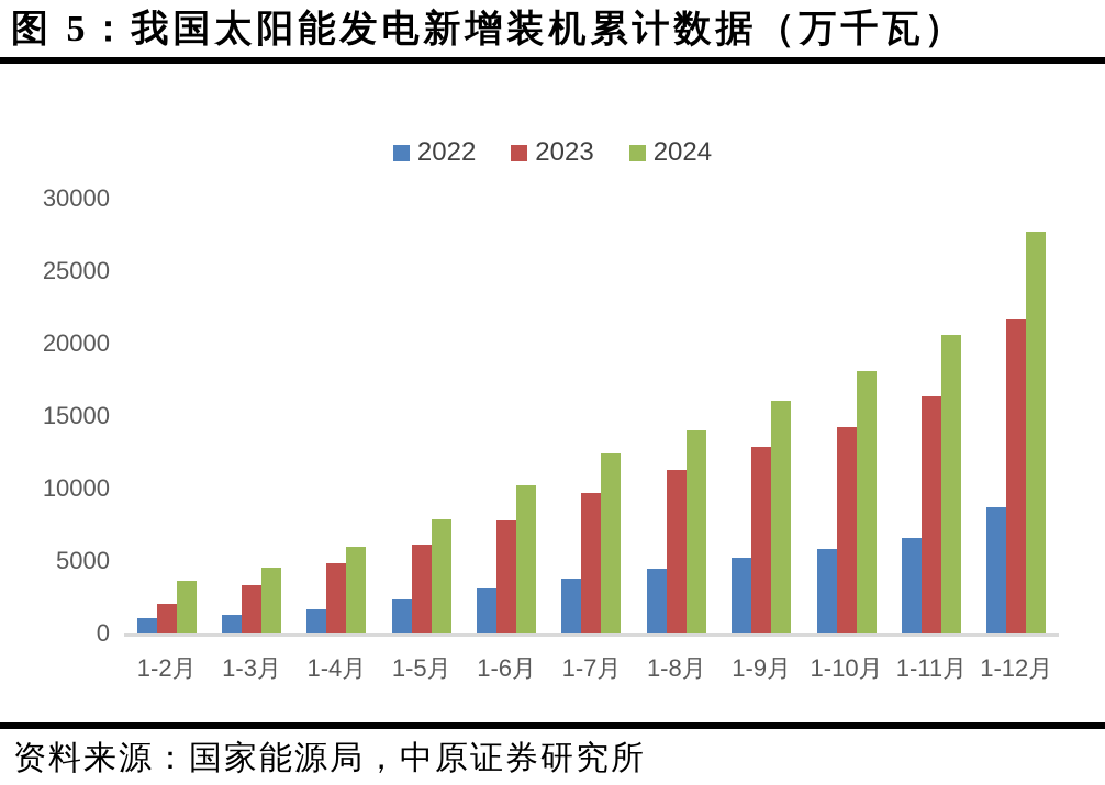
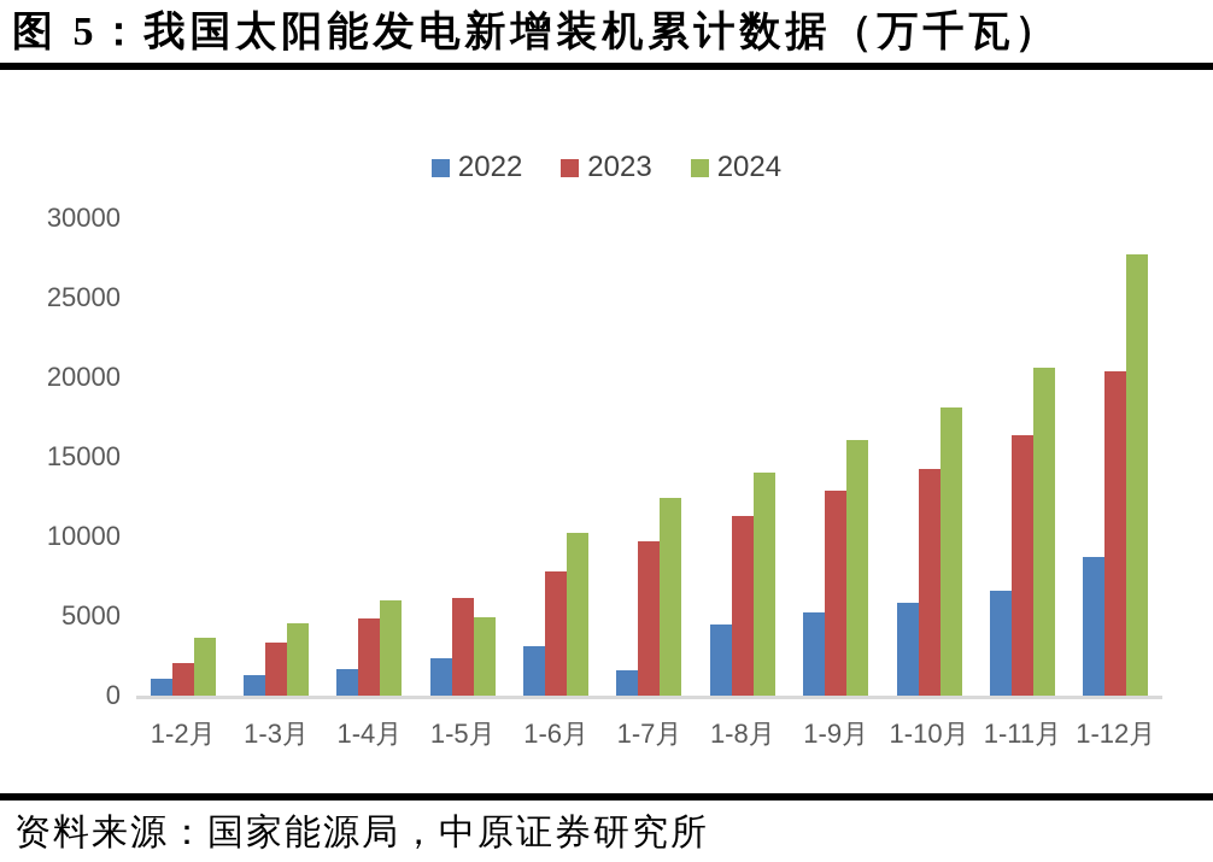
2024/1-5月: 7900 -> 4900
2022/1-7月: 3800 -> 1600
2023/1-12月: 21700 -> 20400
